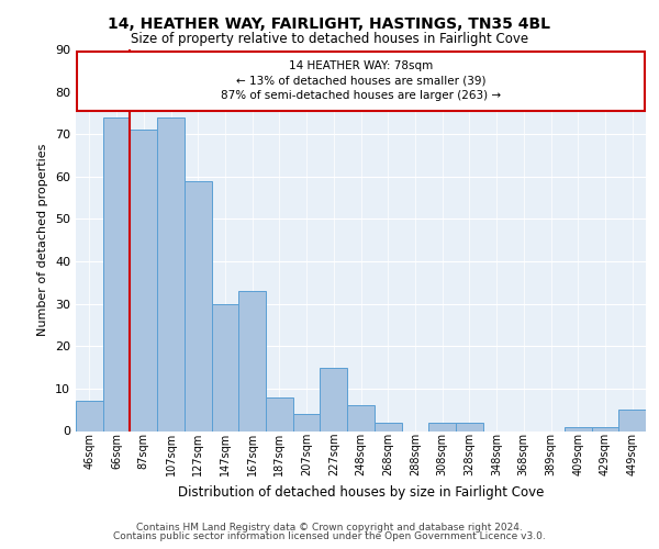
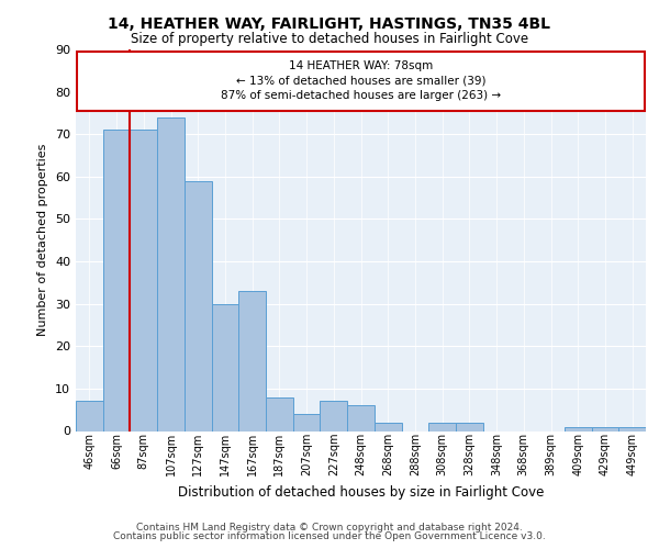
66sqm: 74 -> 71
227sqm: 15 -> 7
449sqm: 5 -> 1
